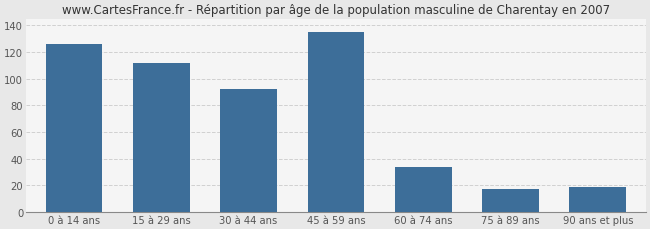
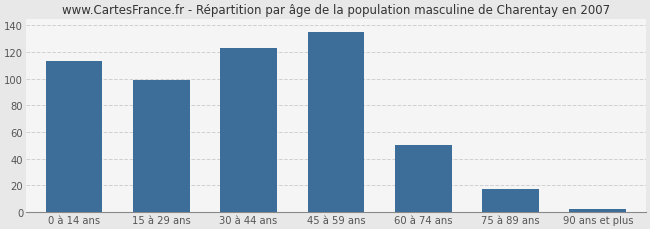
0 à 14 ans: 126 -> 113
15 à 29 ans: 112 -> 99
30 à 44 ans: 92 -> 123
60 à 74 ans: 34 -> 50
90 ans et plus: 19 -> 2
